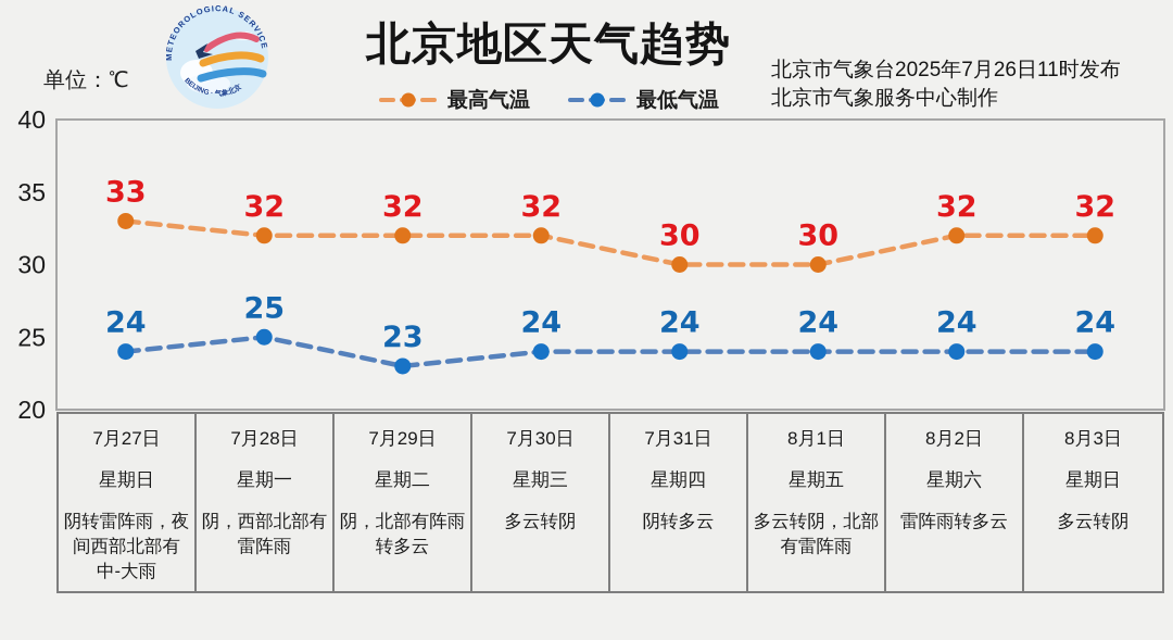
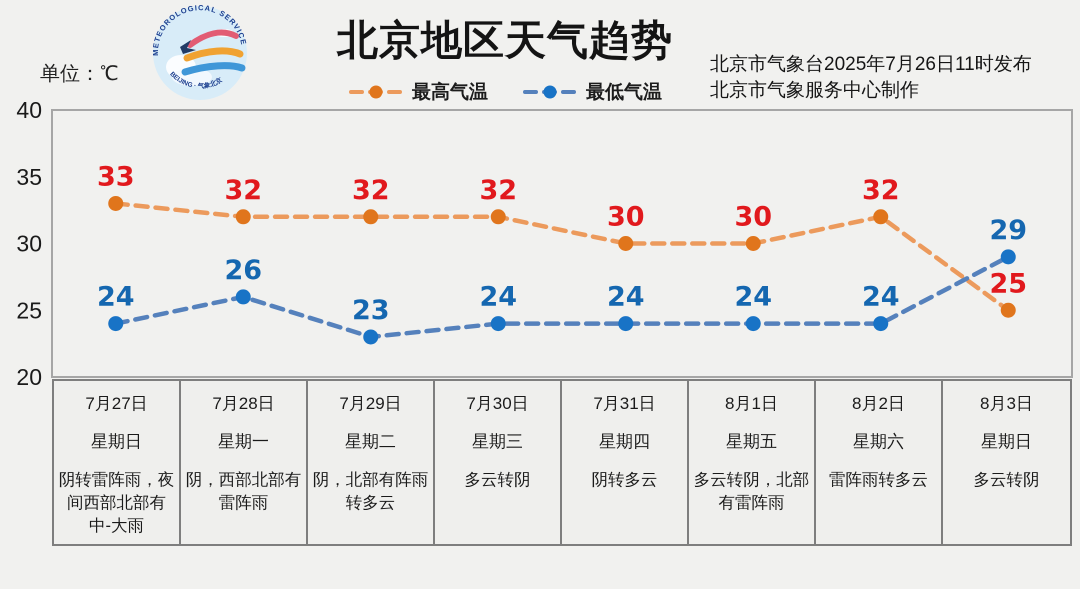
最低气温/7月28日: 25 -> 26
最高气温/8月3日: 32 -> 25
最低气温/8月3日: 24 -> 29
